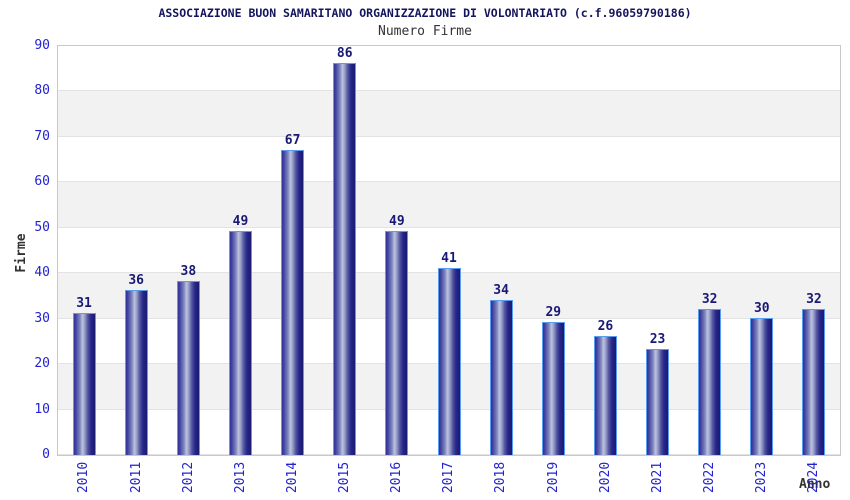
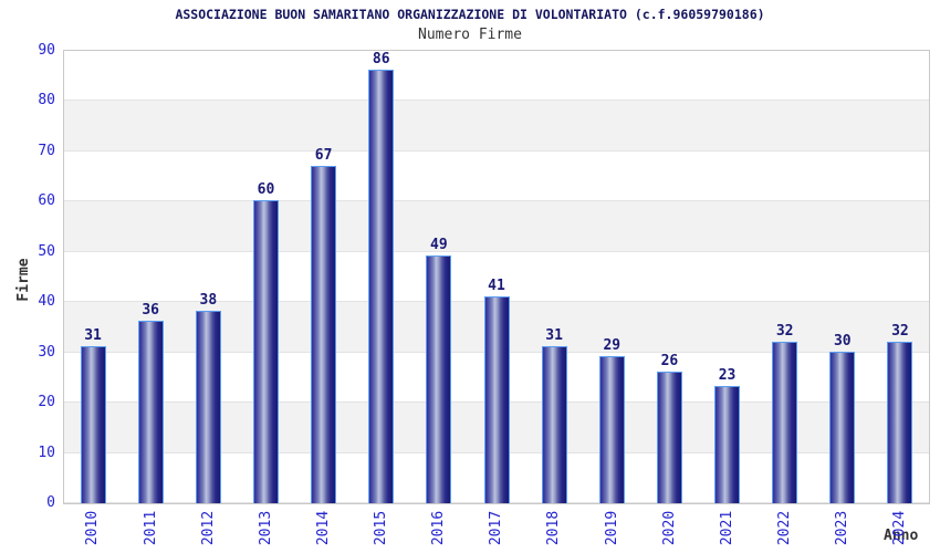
2013: 49 -> 60
2018: 34 -> 31
